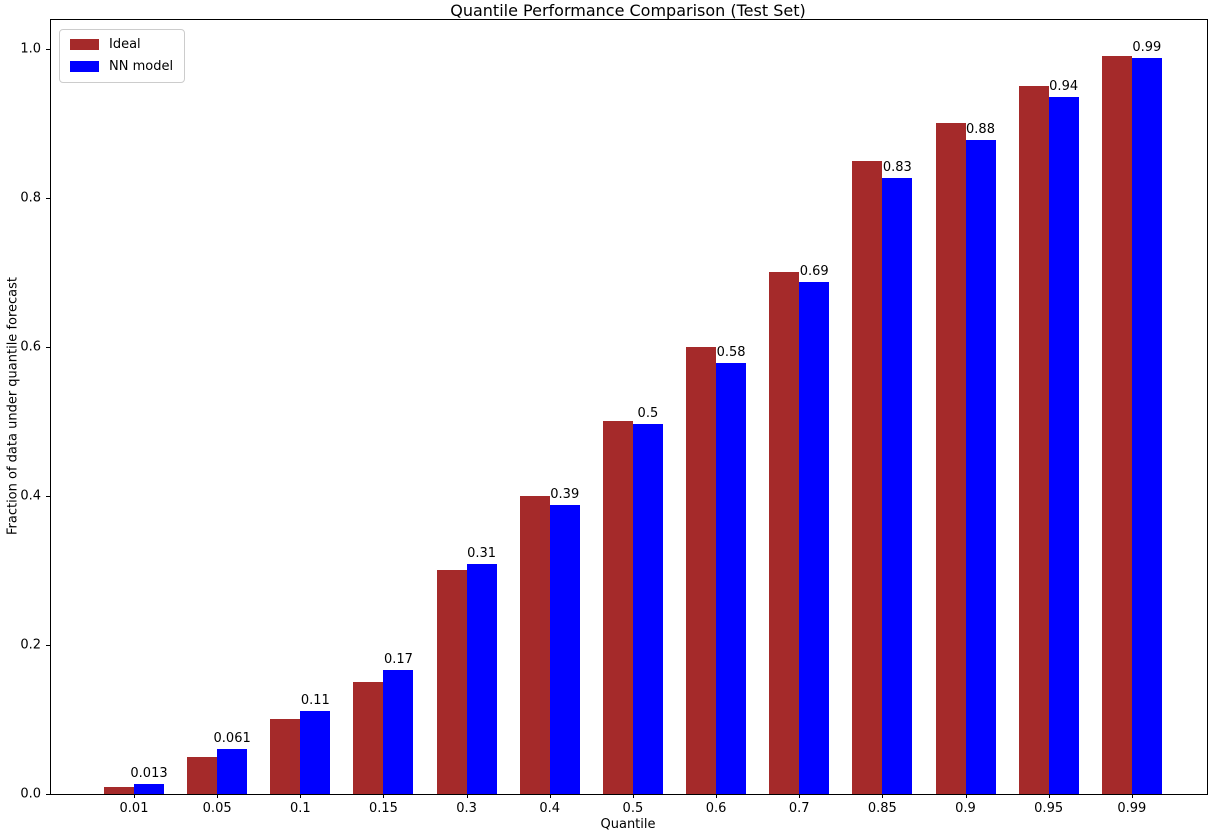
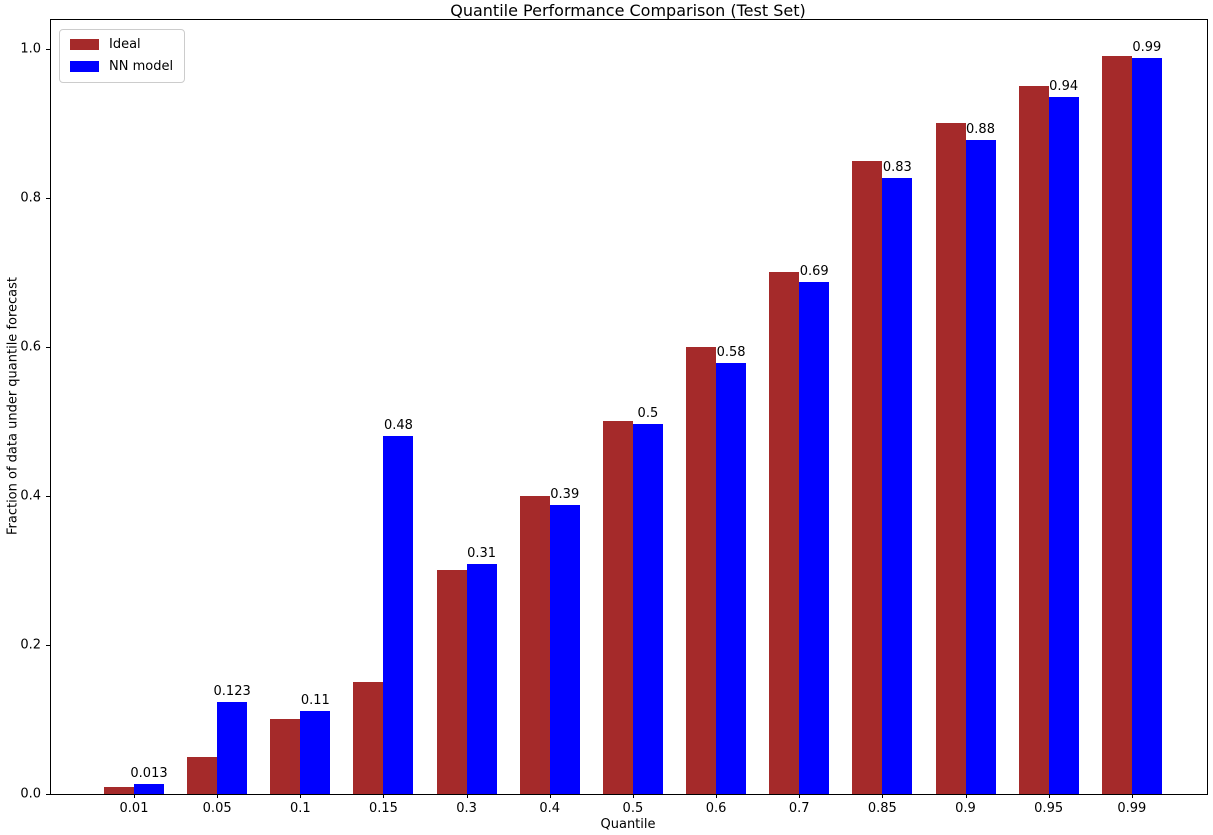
NN model/0.05: 0.061 -> 0.123
NN model/0.15: 0.17 -> 0.48
